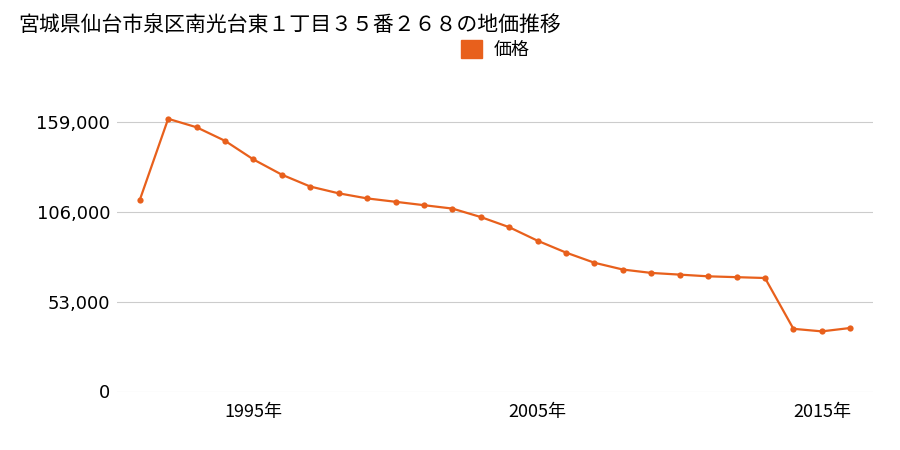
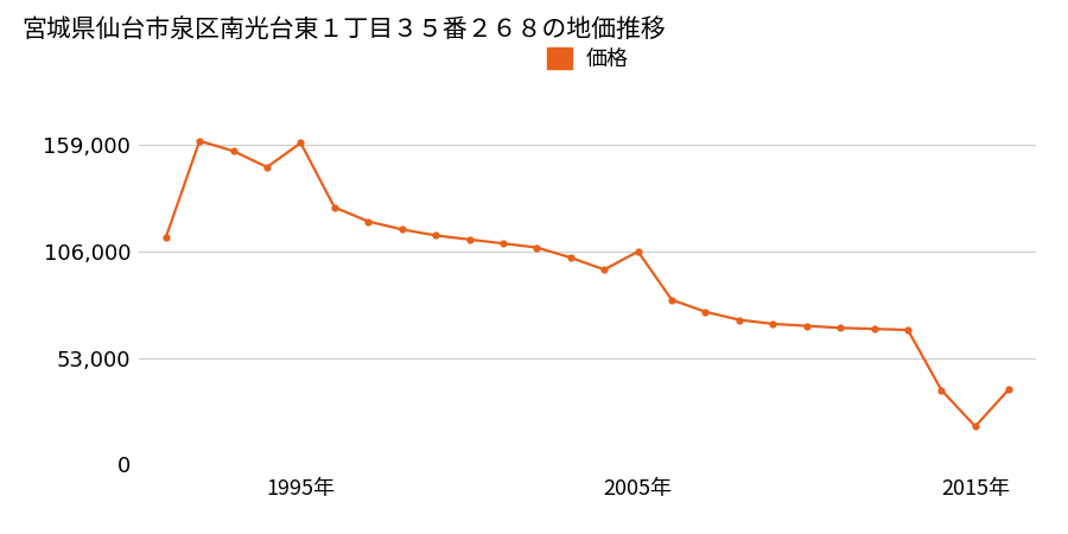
1995年: 137,000 -> 160,000
2005年: 89,000 -> 106,000
2015年: 36,000 -> 19,000
